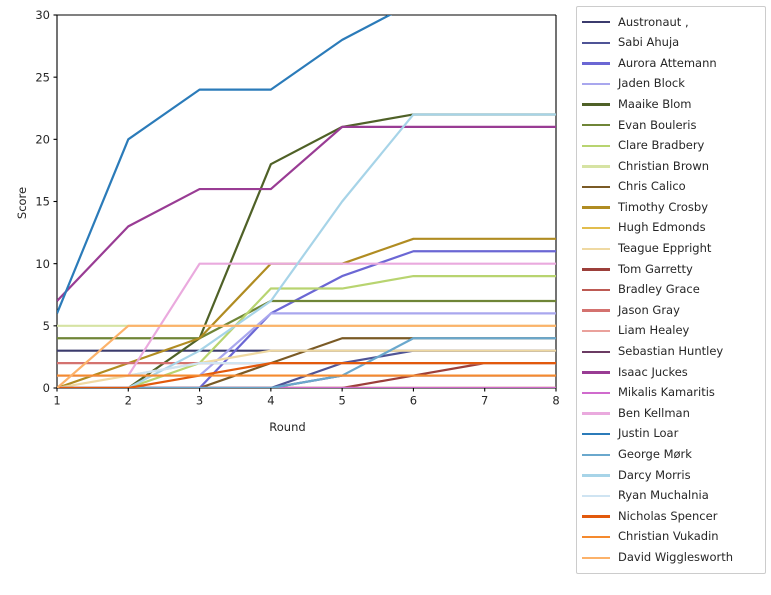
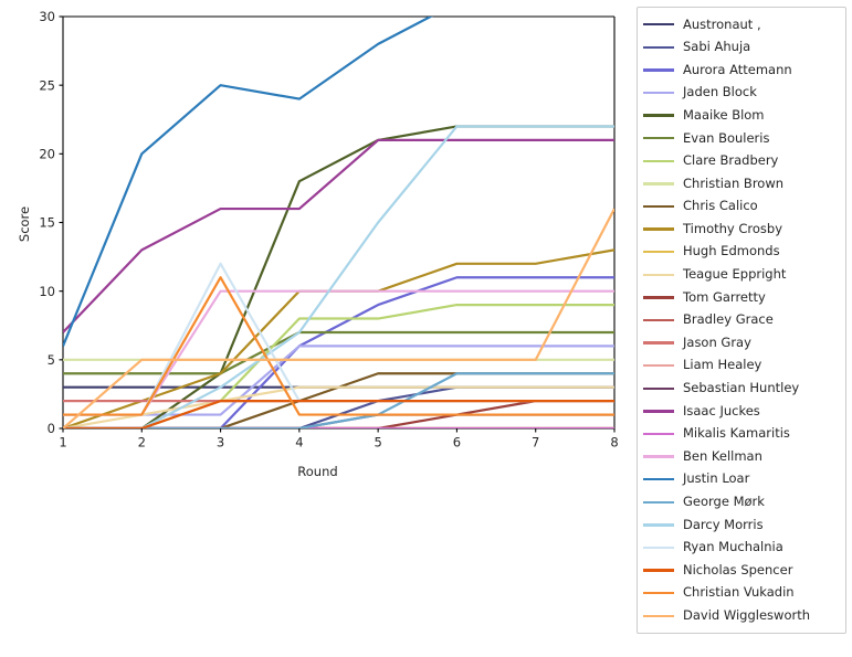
Justin Loar/3: 24 -> 25
Ryan Muchalnia/3: 2 -> 12
Nicholas Spencer/3: 1 -> 2
Christian Vukadin/3: 1 -> 11
Timothy Crosby/8: 12 -> 13
David Wigglesworth/8: 5 -> 16
